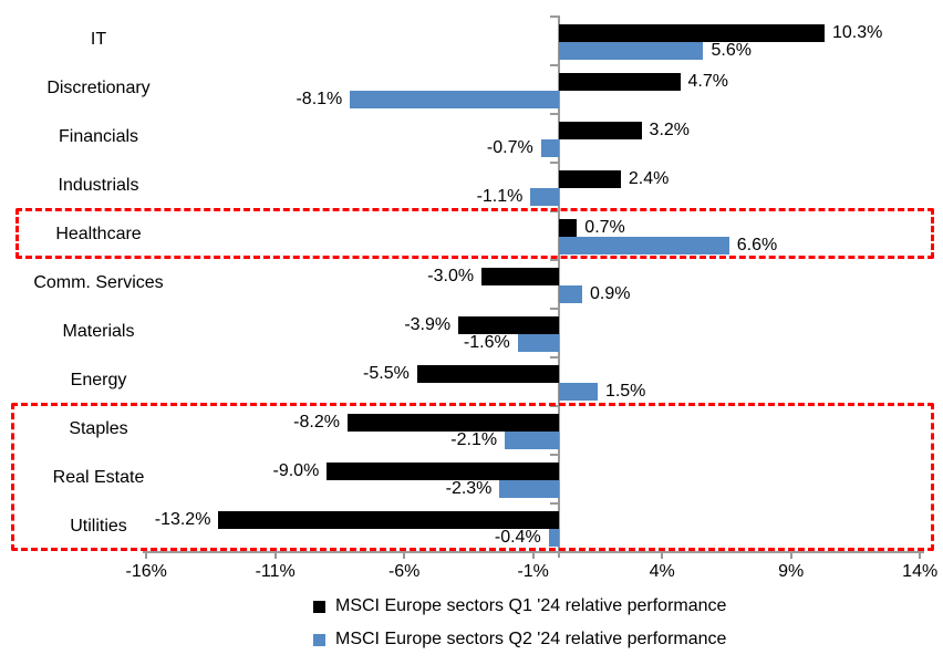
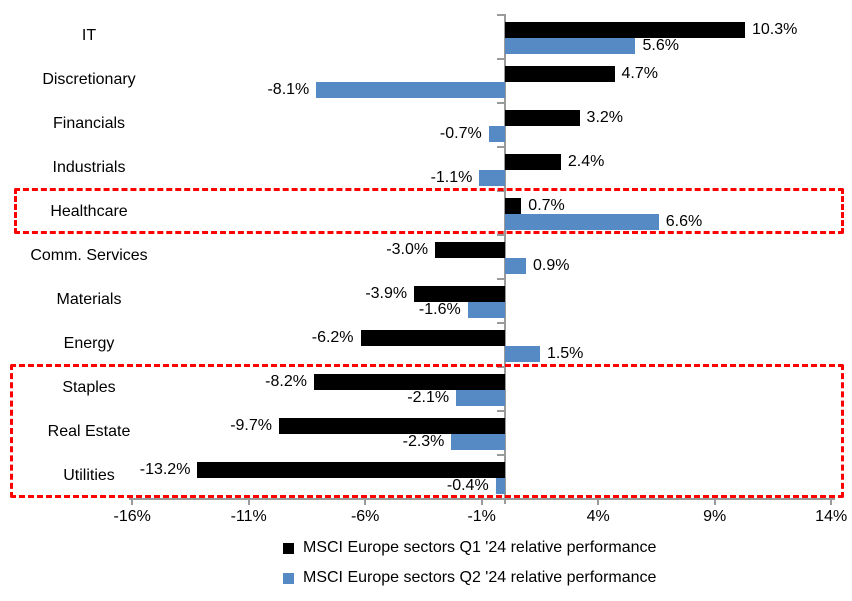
MSCI Europe sectors Q1 '24 relative performance/Energy: -5.5% -> -6.2%
MSCI Europe sectors Q1 '24 relative performance/Real Estate: -9.0% -> -9.7%
